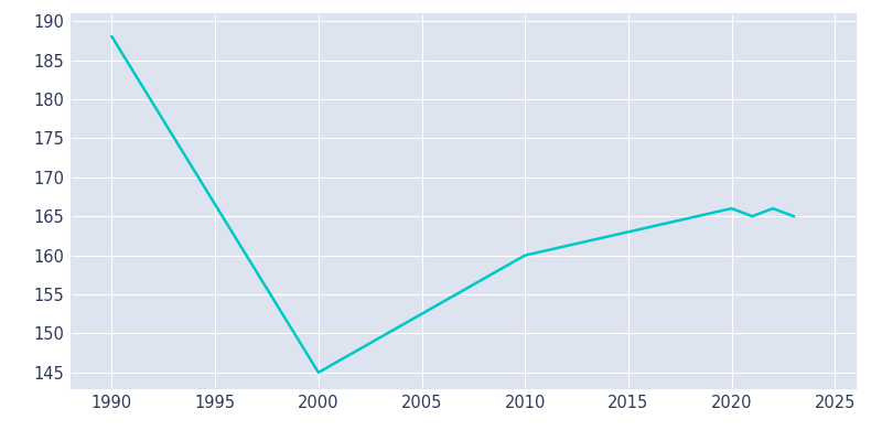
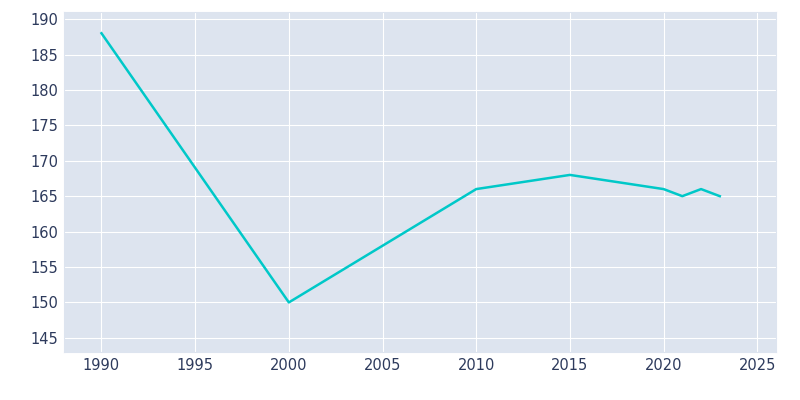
2000: 145 -> 150
2010: 160 -> 166
2015: 163 -> 168
